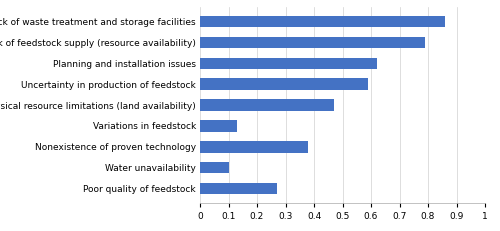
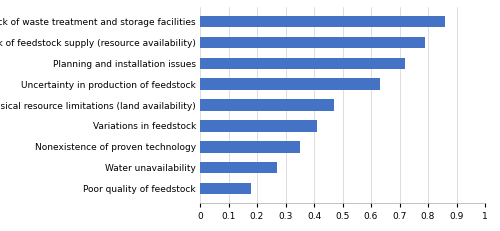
Planning and installation issues: 0.62 -> 0.72
Uncertainty in production of feedstock: 0.59 -> 0.63
Variations in feedstock: 0.13 -> 0.41
Nonexistence of proven technology: 0.38 -> 0.35
Water unavailability: 0.10 -> 0.27
Poor quality of feedstock: 0.27 -> 0.18
